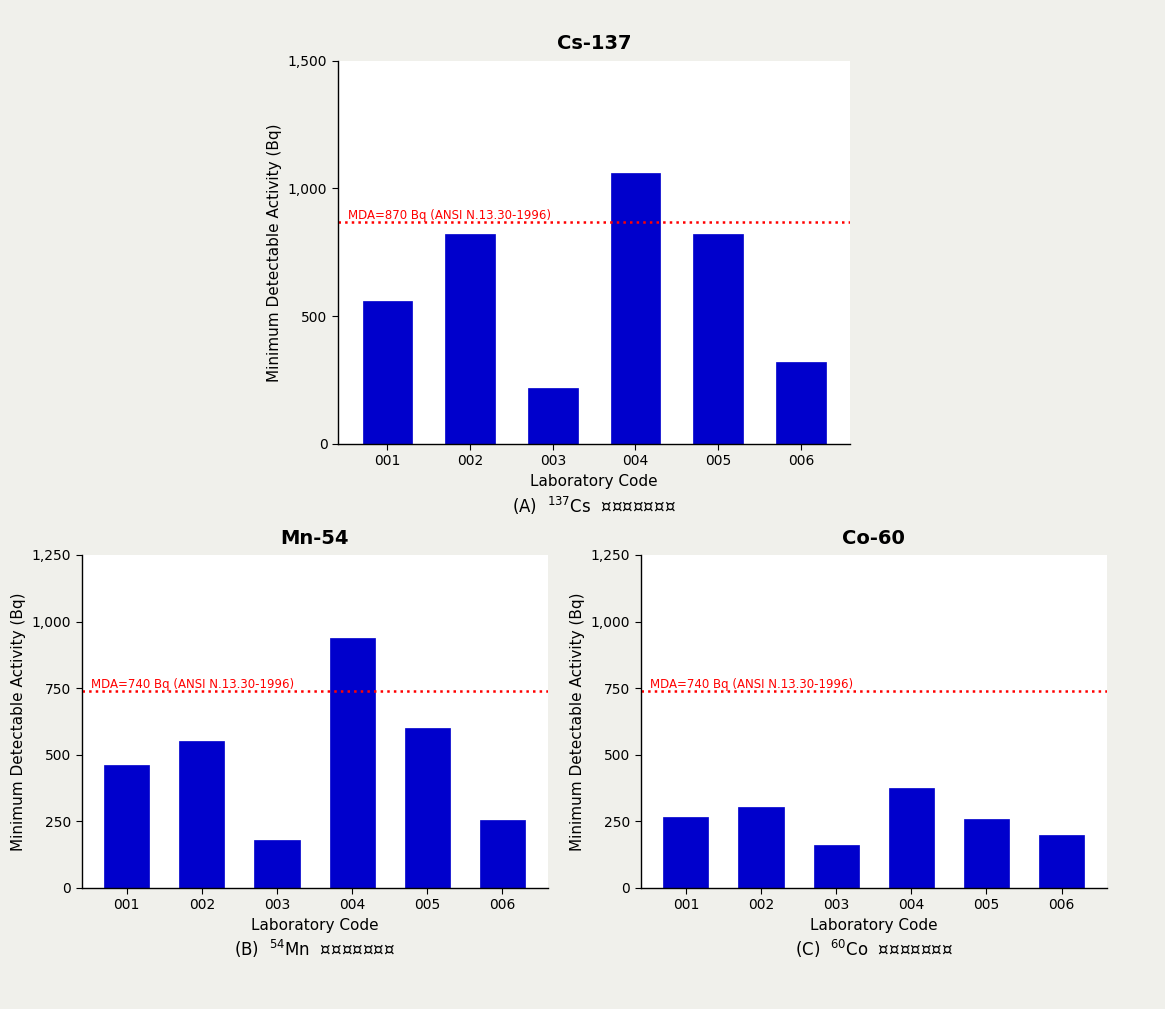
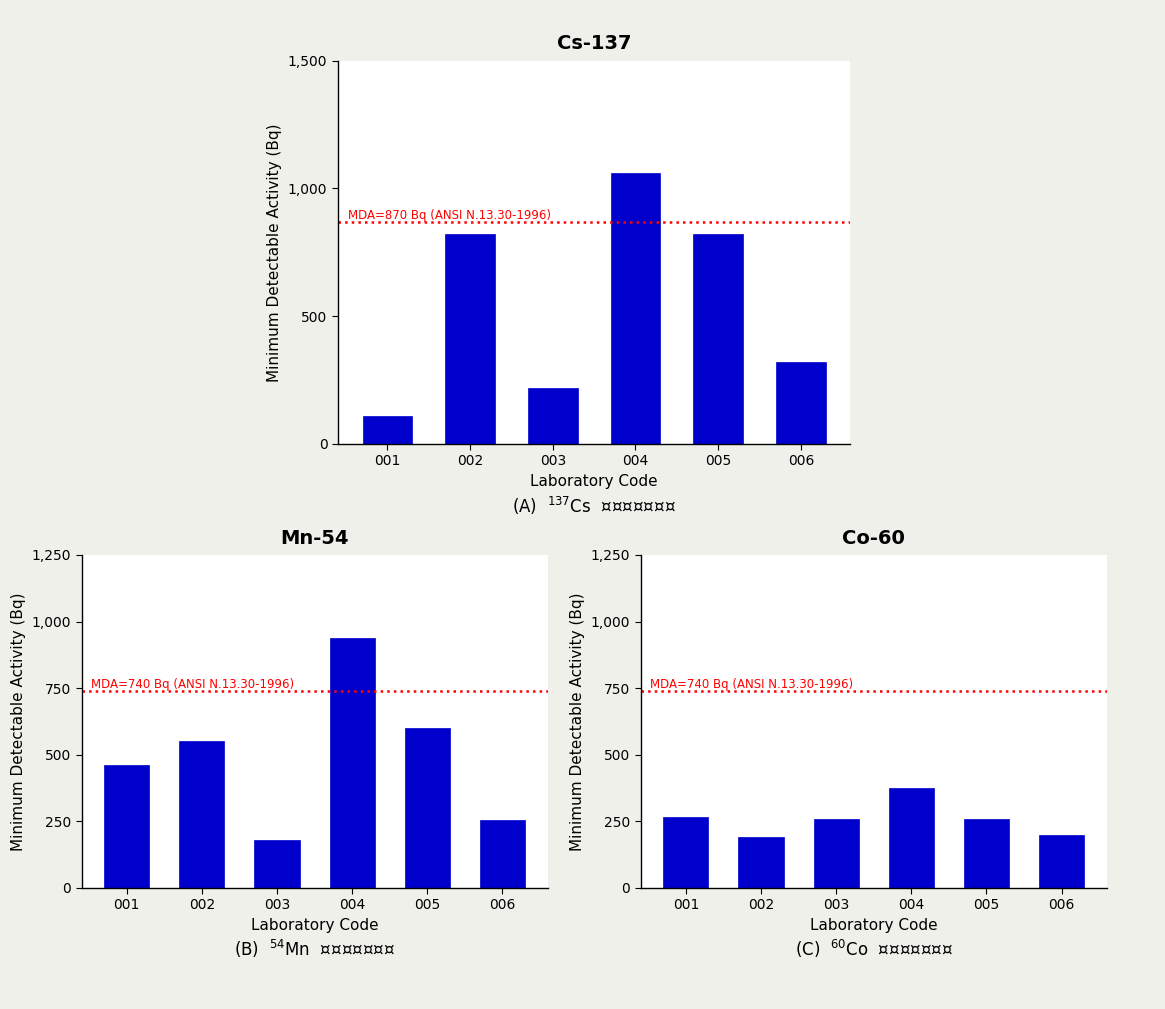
Cs-137/001: 560 -> 110
Co-60/002: 305 -> 190
Co-60/003: 160 -> 260
